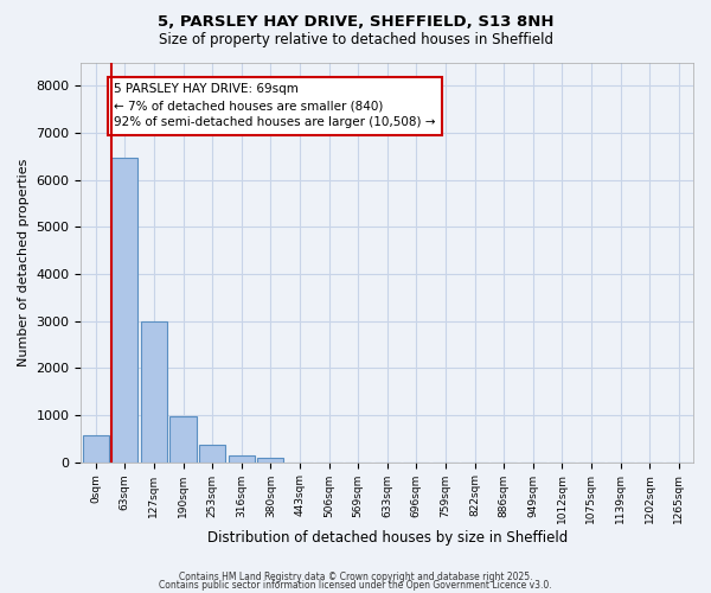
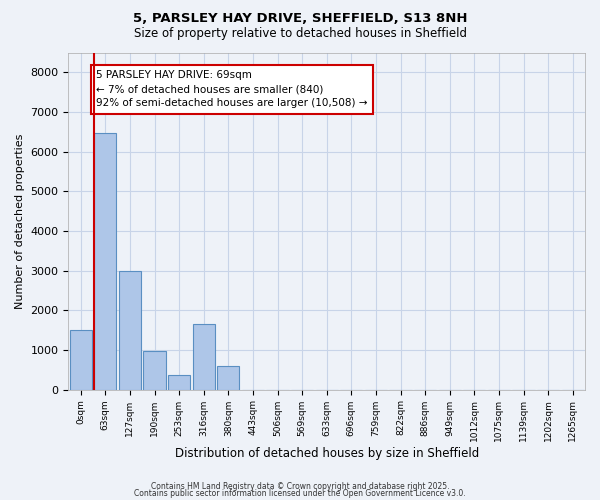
0sqm: 570 -> 1500
316sqm: 150 -> 1650
380sqm: 80 -> 600
